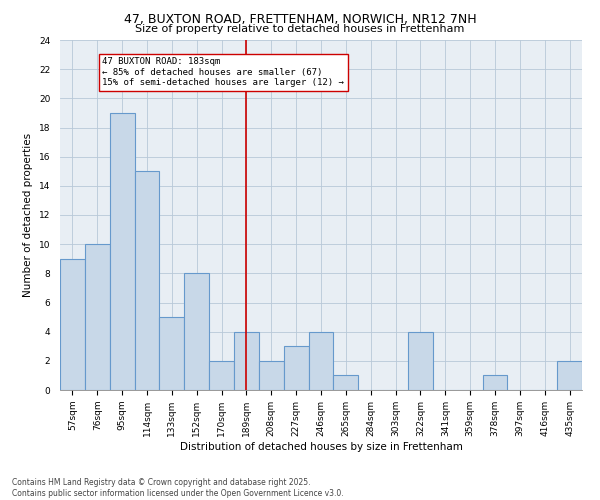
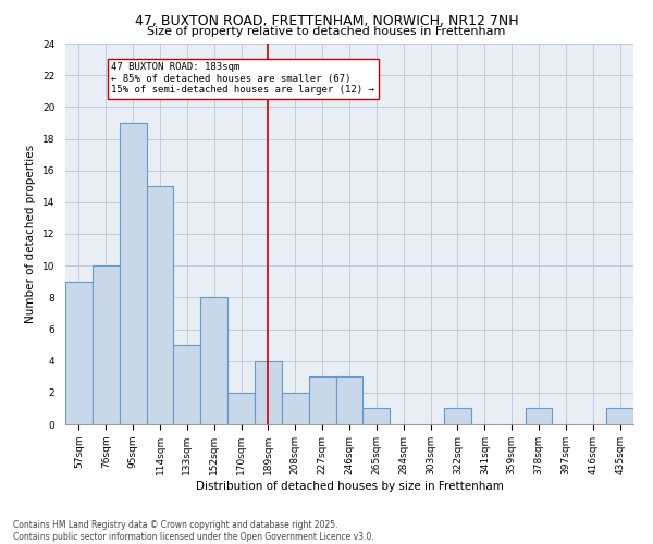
246sqm: 4 -> 3
322sqm: 4 -> 1
435sqm: 2 -> 1
